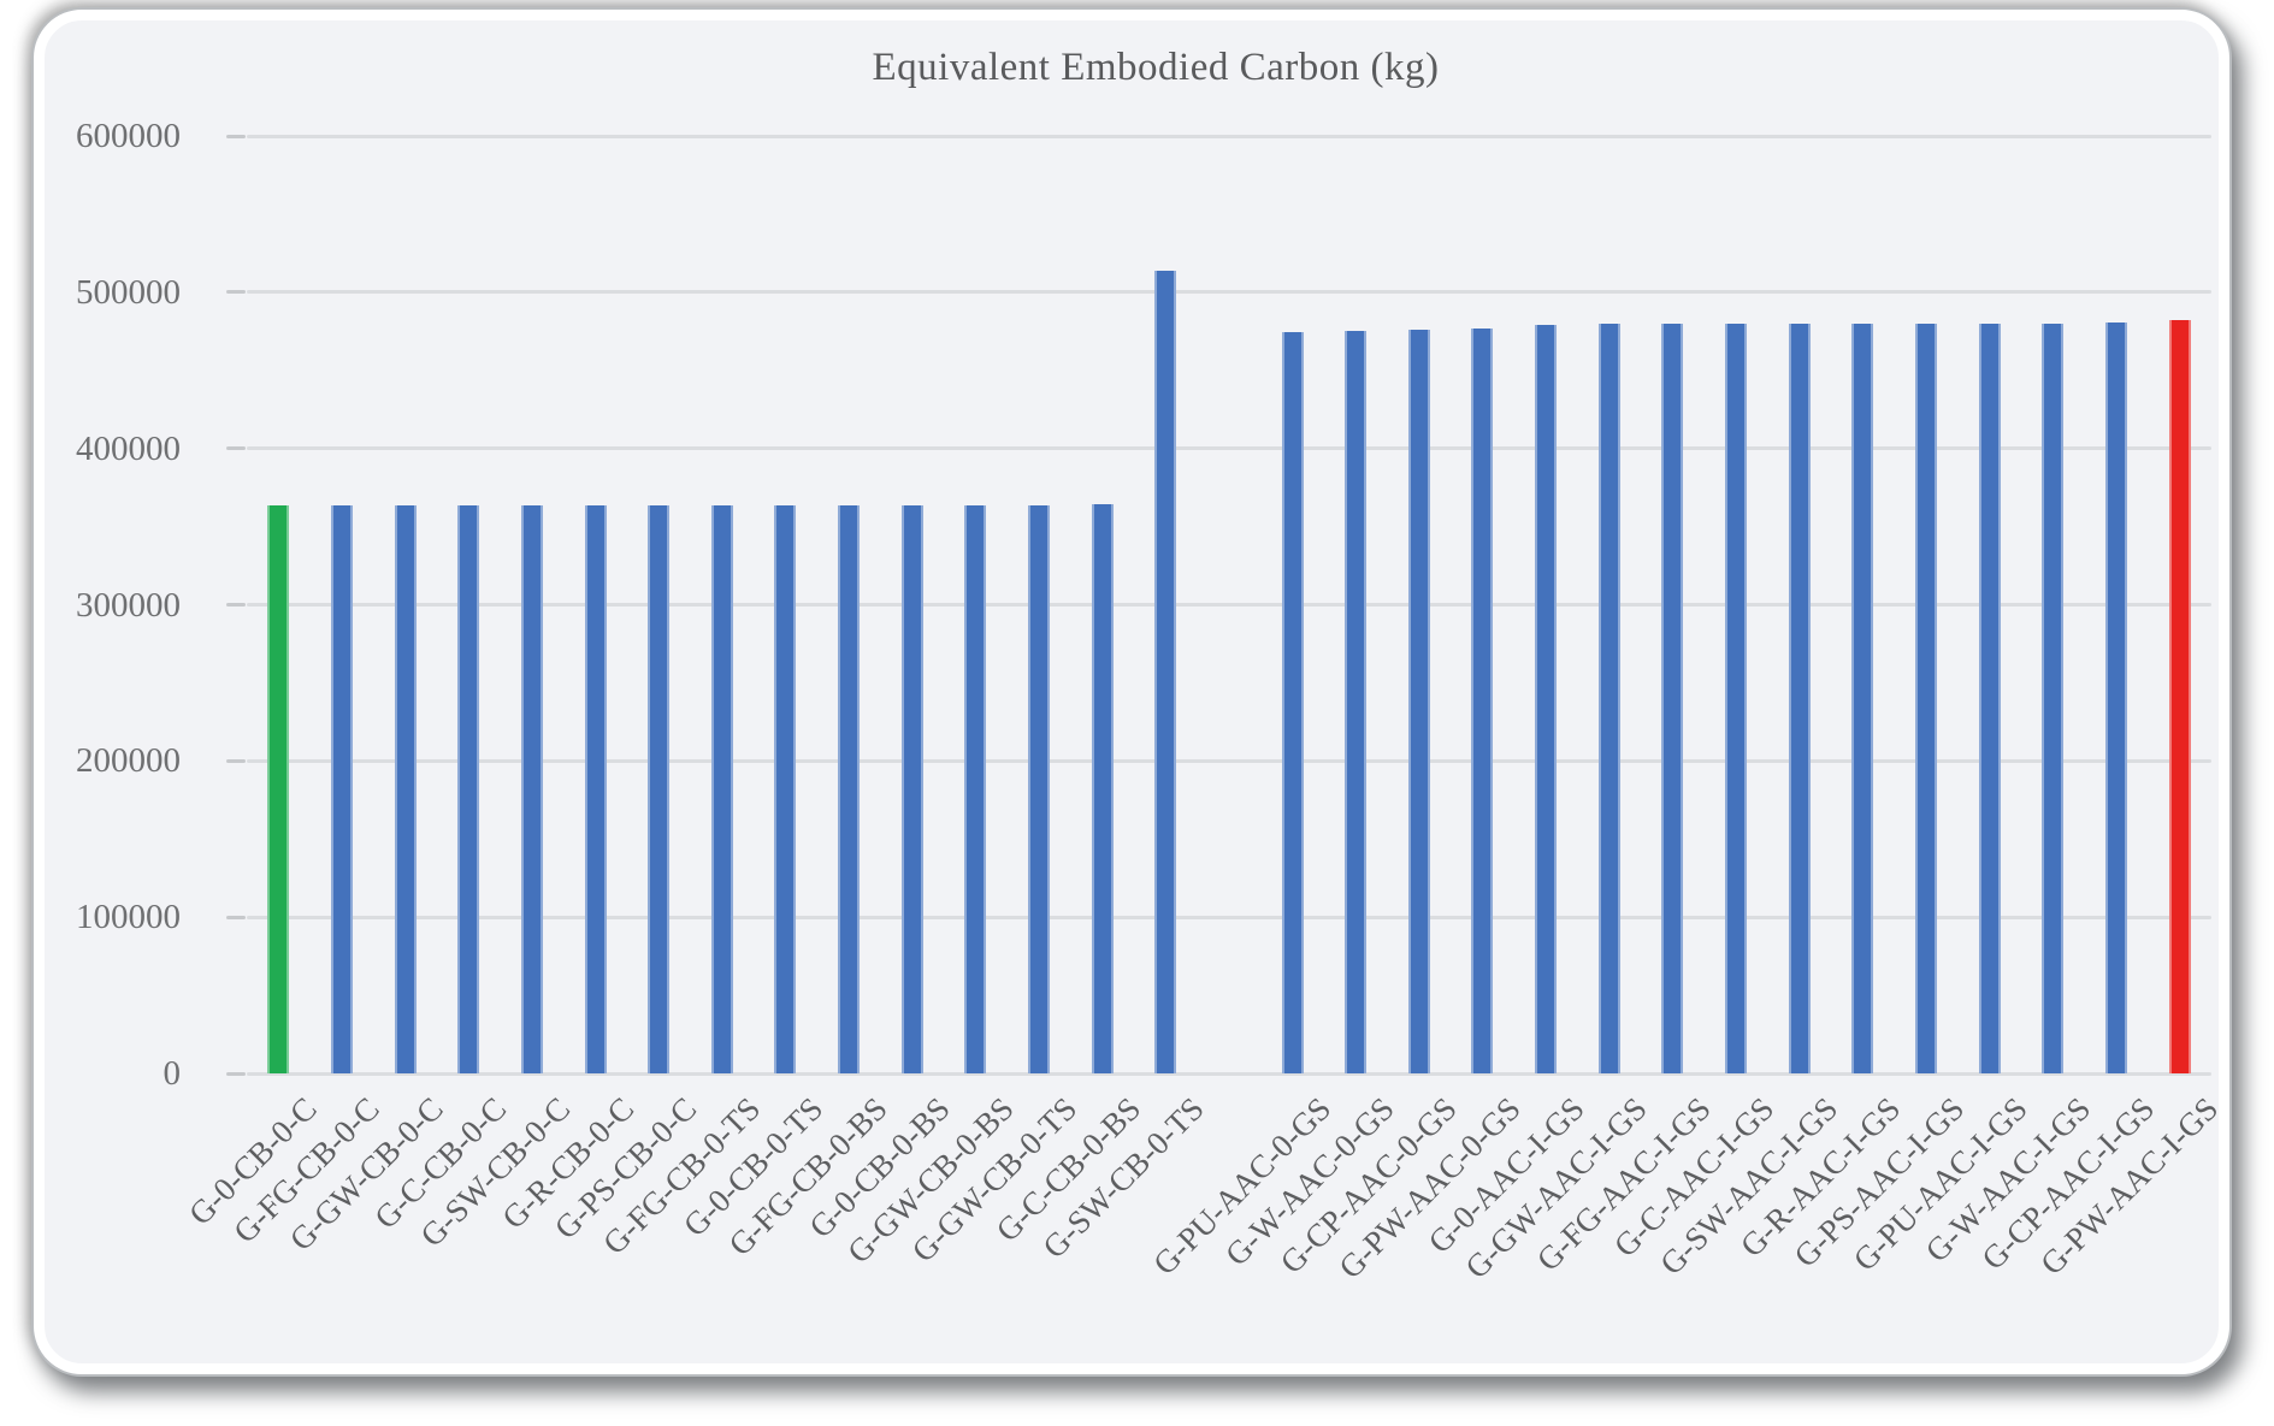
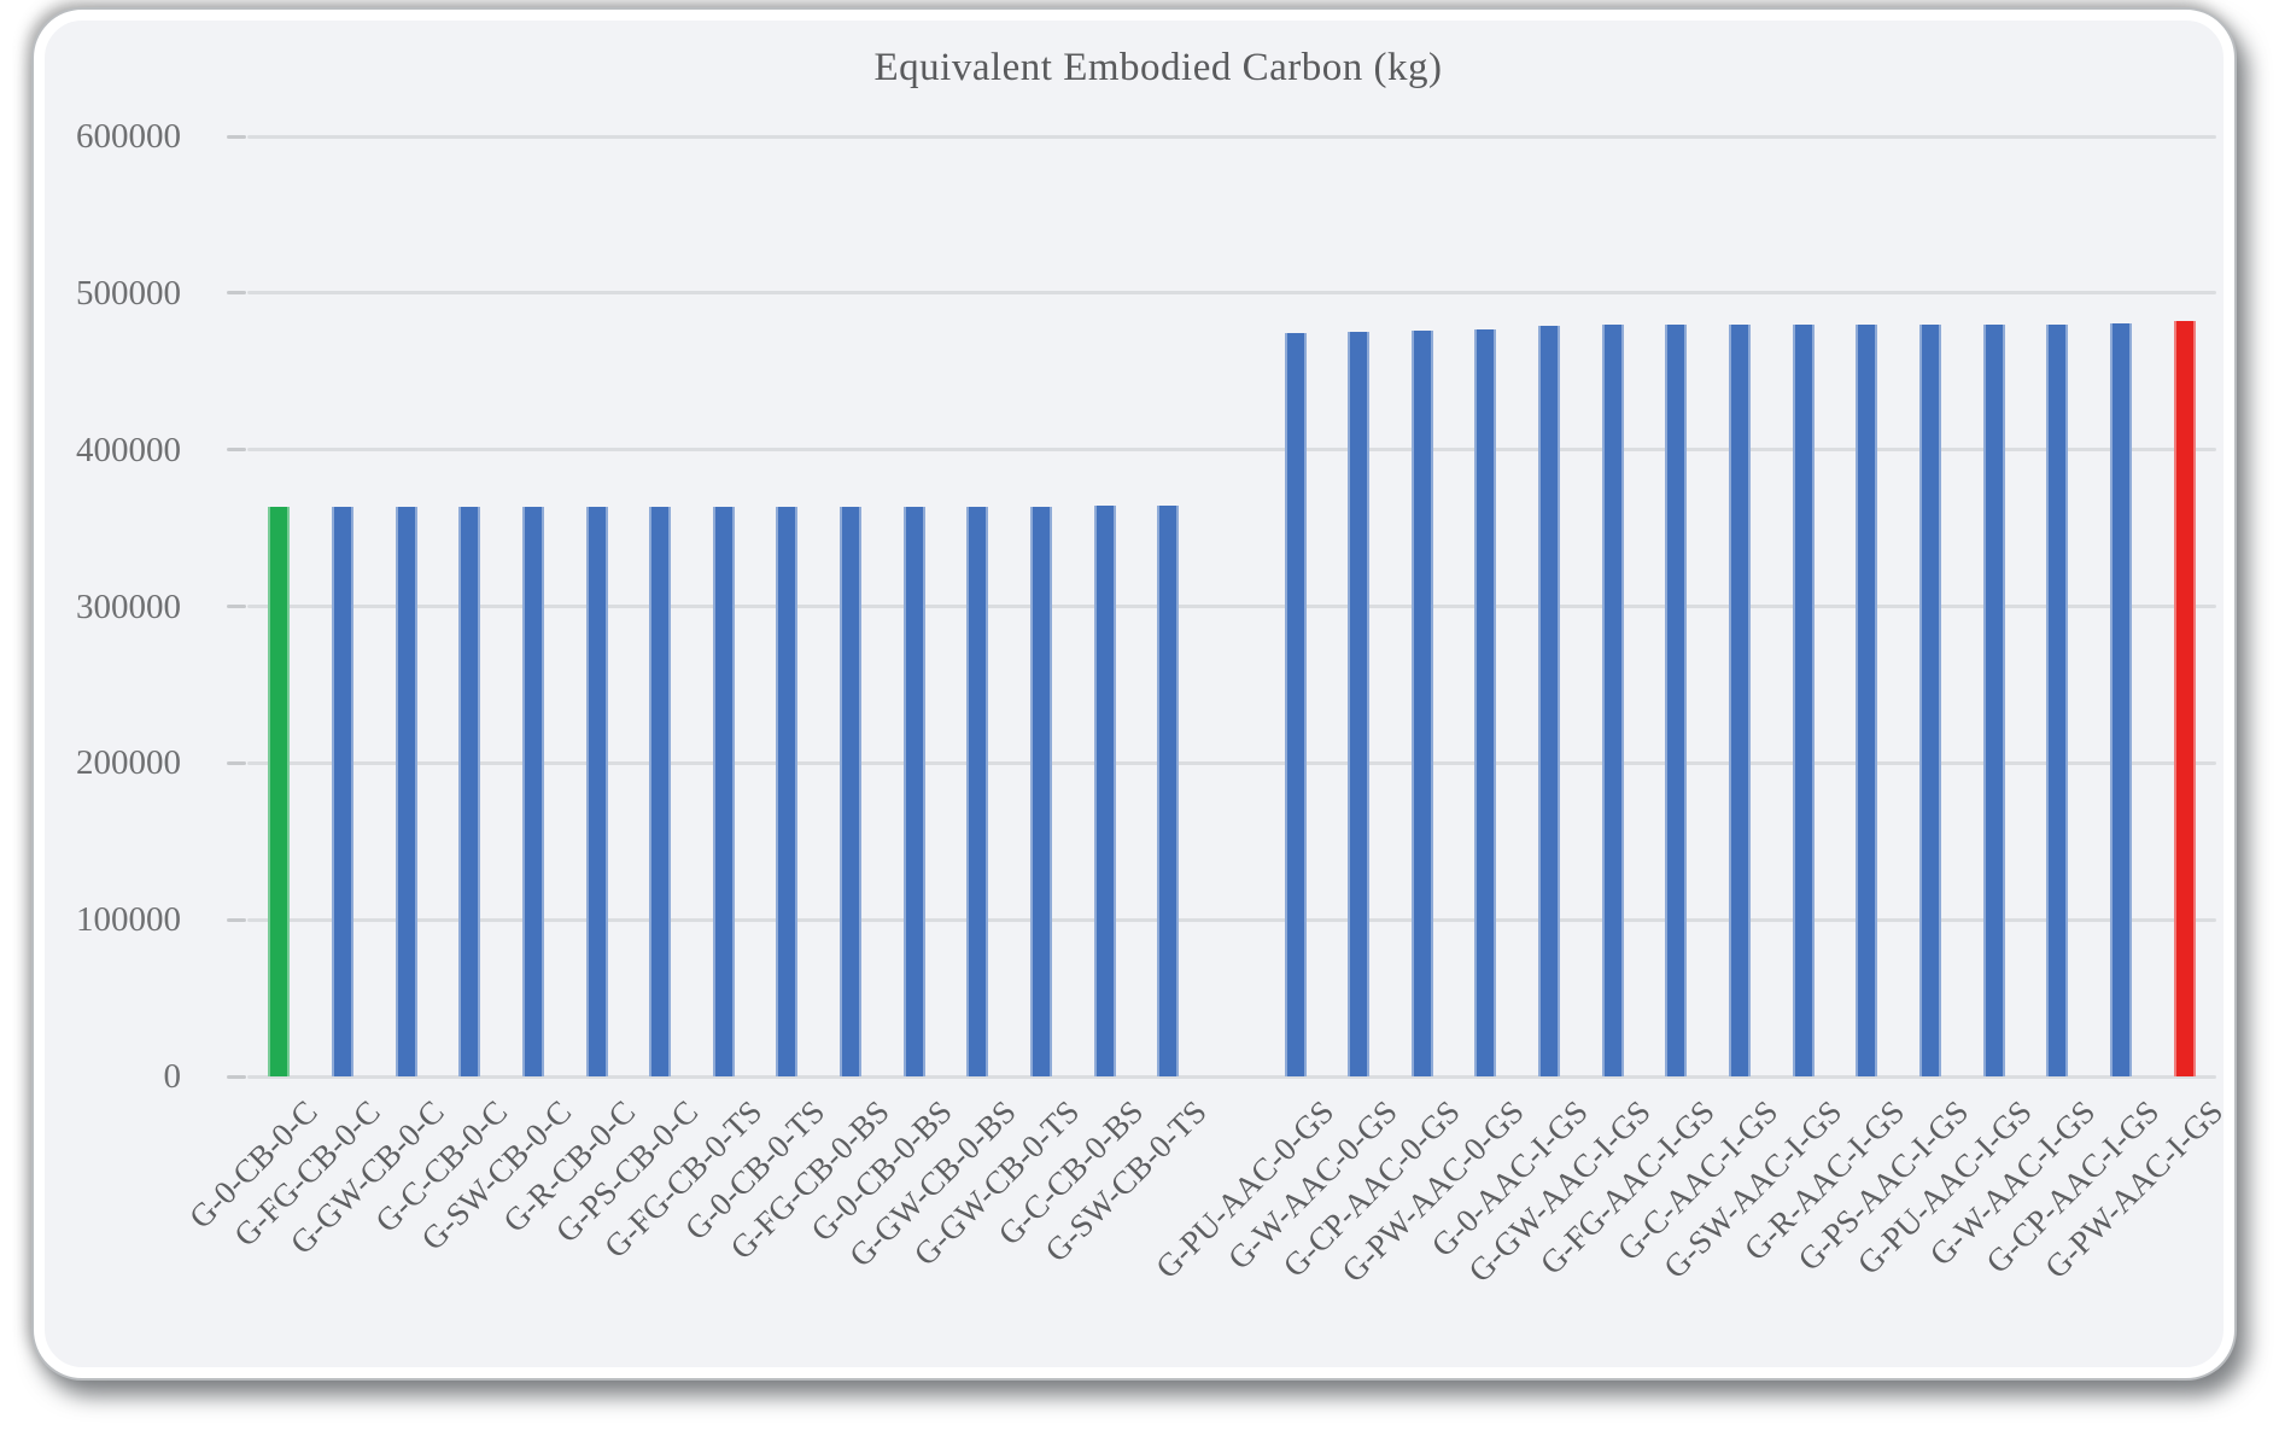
G-SW-CB-0-TS: 514000 -> 364000
